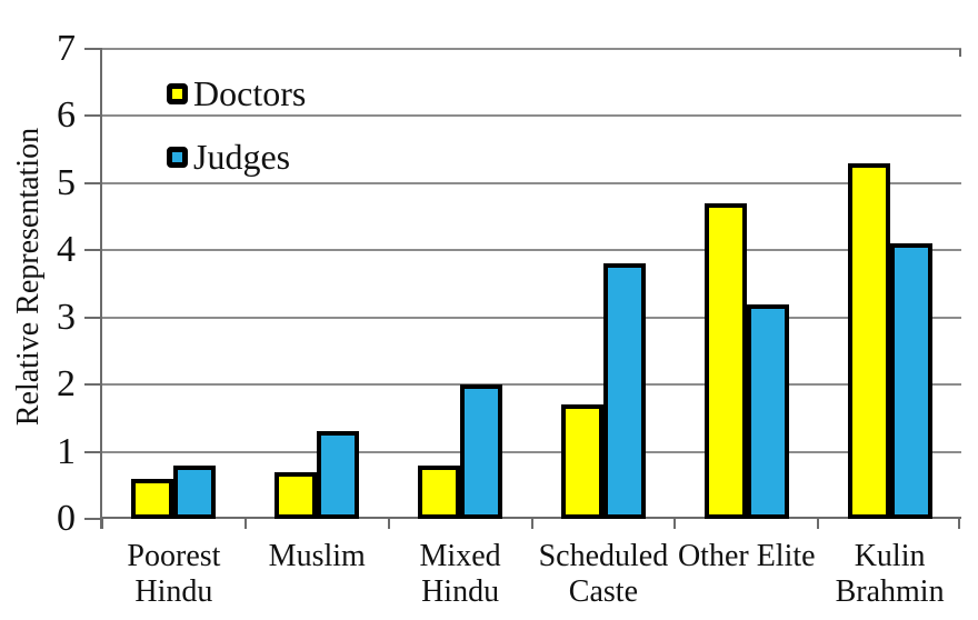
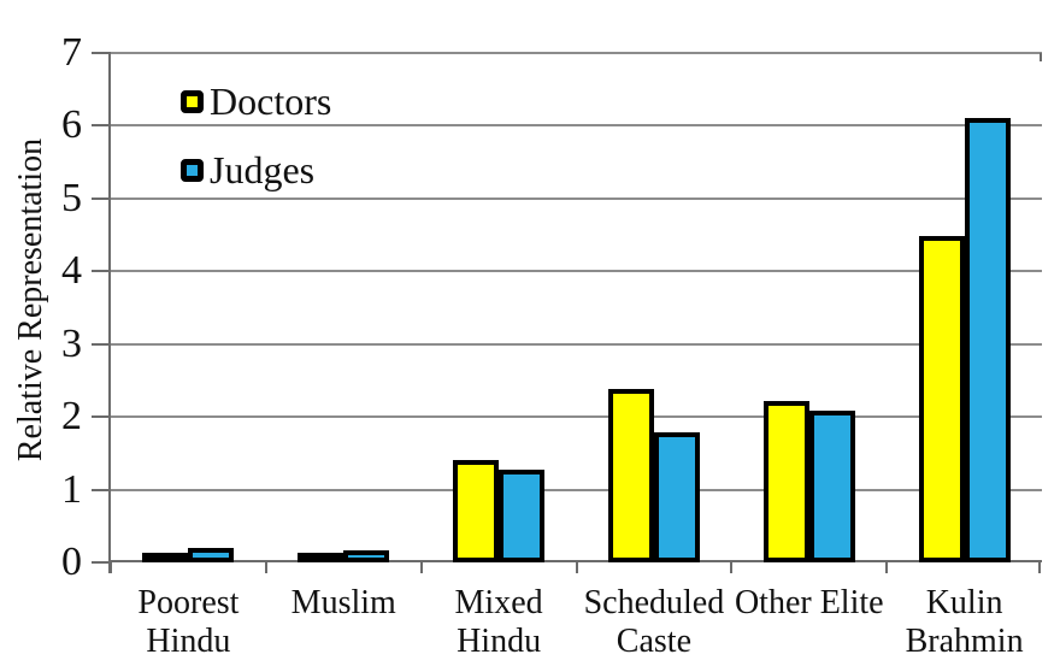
Doctors/Poorest Hindu: 0.6 -> 0.1
Judges/Poorest Hindu: 0.8 -> 0.2
Doctors/Muslim: 0.7 -> 0.1
Judges/Muslim: 1.3 -> 0.2
Doctors/Mixed Hindu: 0.8 -> 1.4
Judges/Mixed Hindu: 2.0 -> 1.3
Doctors/Scheduled Caste: 1.7 -> 2.4
Judges/Scheduled Caste: 3.8 -> 1.8
Doctors/Other Elite: 4.7 -> 2.2
Judges/Other Elite: 3.2 -> 2.1
Doctors/Kulin Brahmin: 5.3 -> 4.5
Judges/Kulin Brahmin: 4.1 -> 6.1
